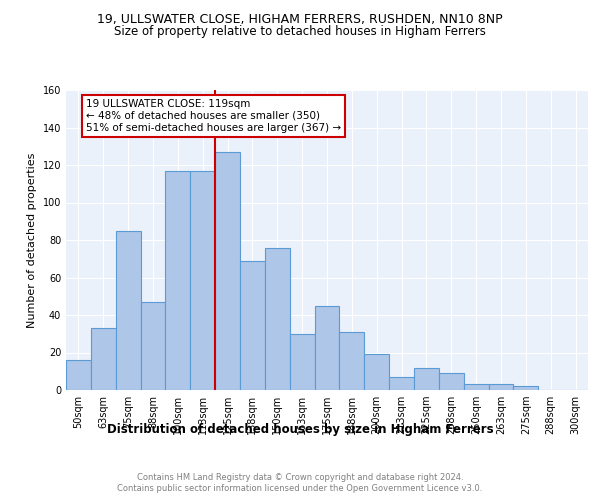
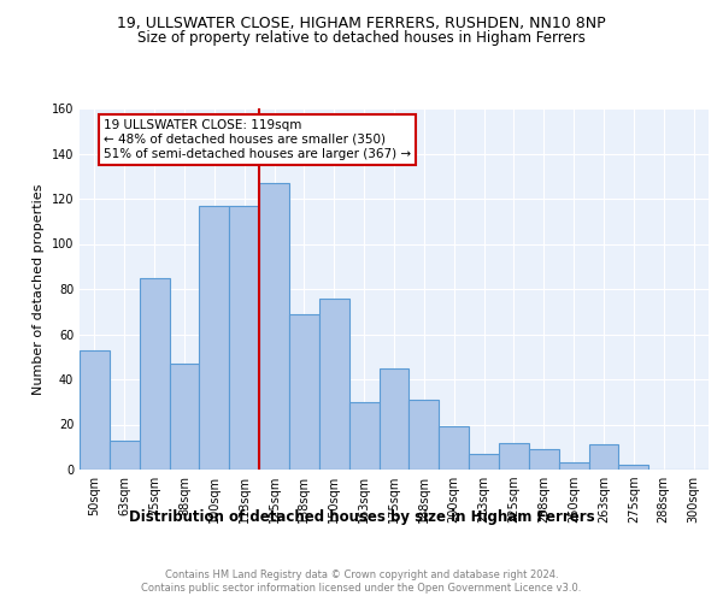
50sqm: 16 -> 53
63sqm: 33 -> 13
263sqm: 3 -> 11
